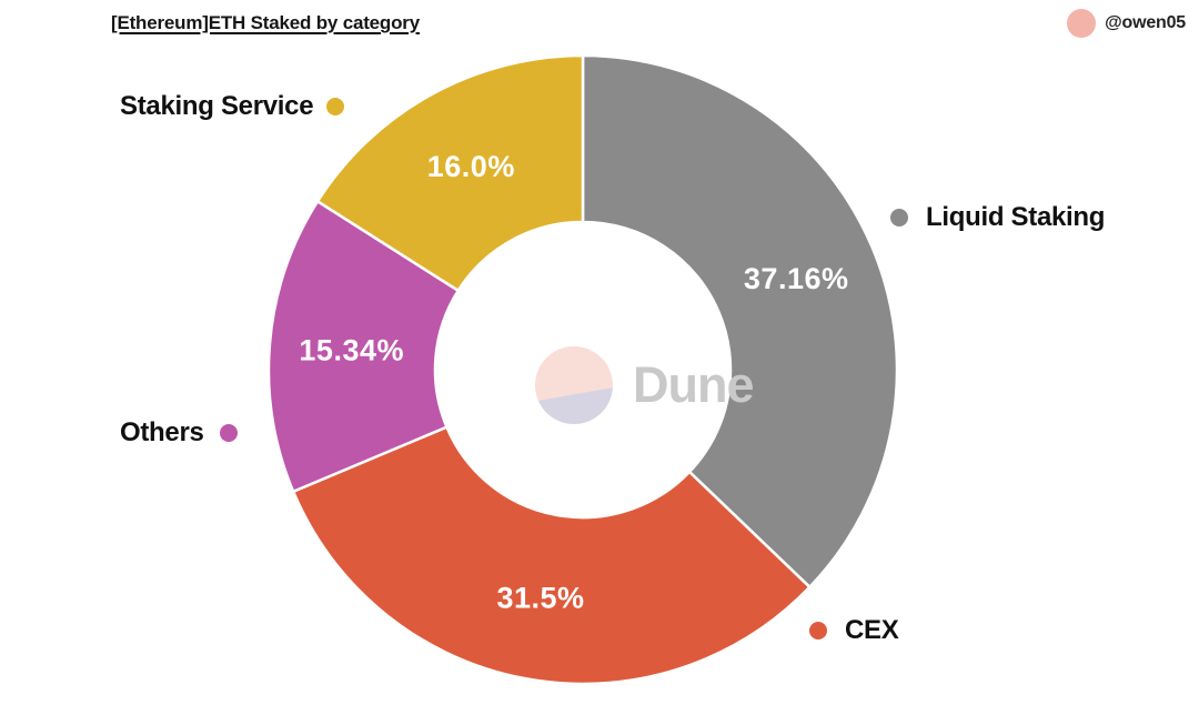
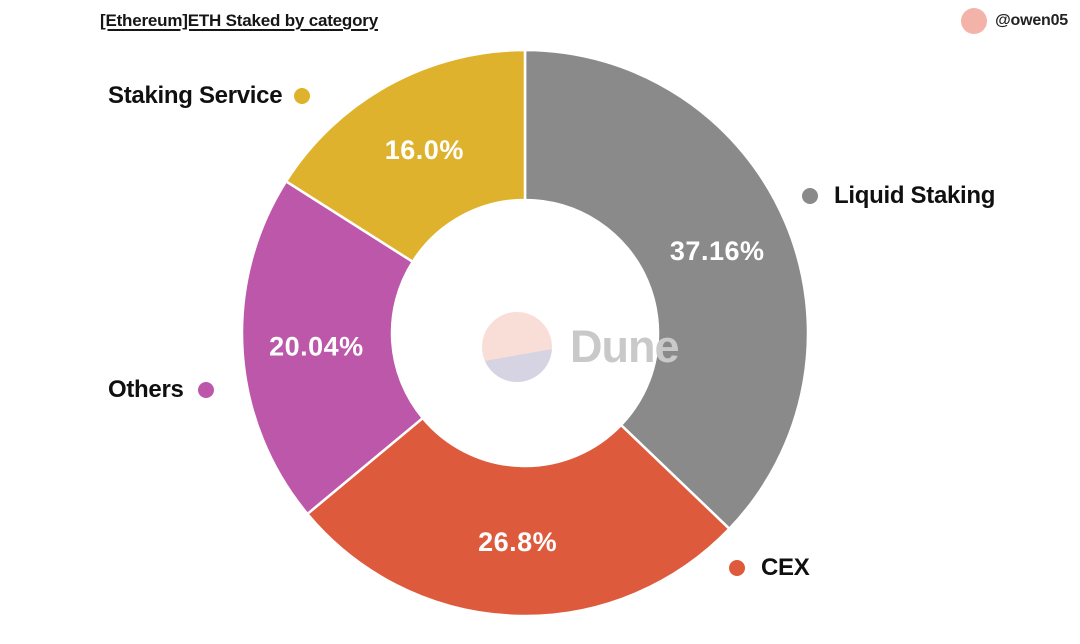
CEX: 31.5% -> 26.8%
Others: 15.34% -> 20.04%
